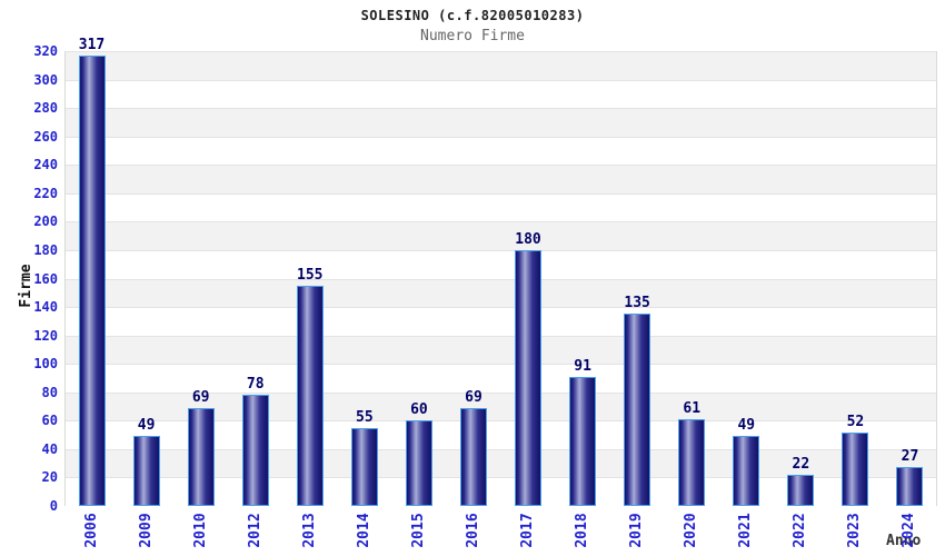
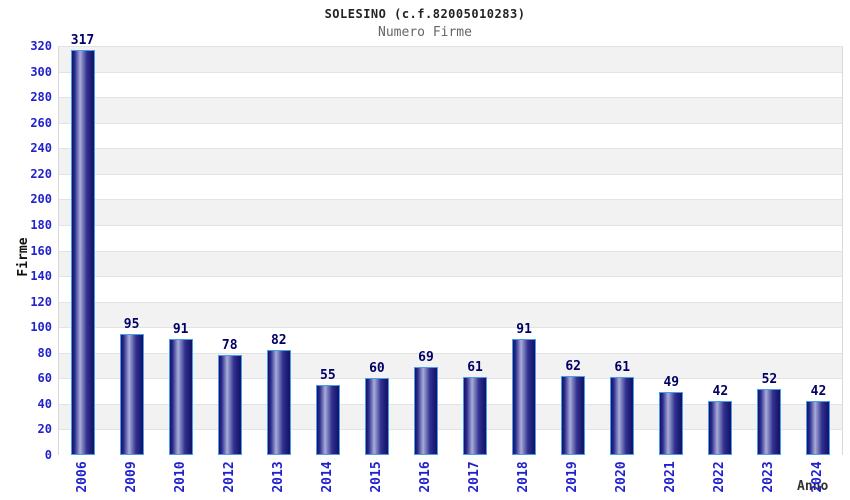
2009: 49 -> 95
2010: 69 -> 91
2013: 155 -> 82
2017: 180 -> 61
2019: 135 -> 62
2022: 22 -> 42
2024: 27 -> 42
